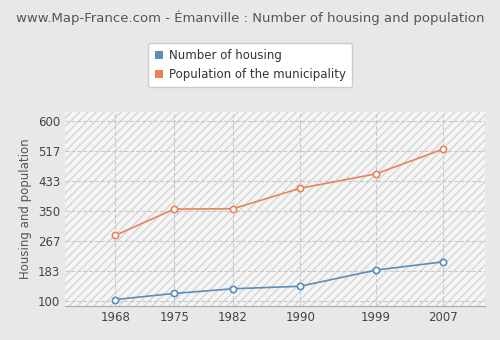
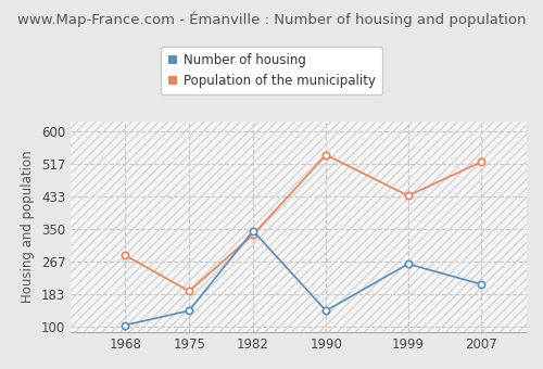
Number of housing/1975: 120 -> 140
Population of the municipality/1975: 355 -> 190
Number of housing/1982: 133 -> 345
Population of the municipality/1982: 356 -> 335
Population of the municipality/1990: 413 -> 540
Number of housing/1999: 185 -> 260
Population of the municipality/1999: 453 -> 435
